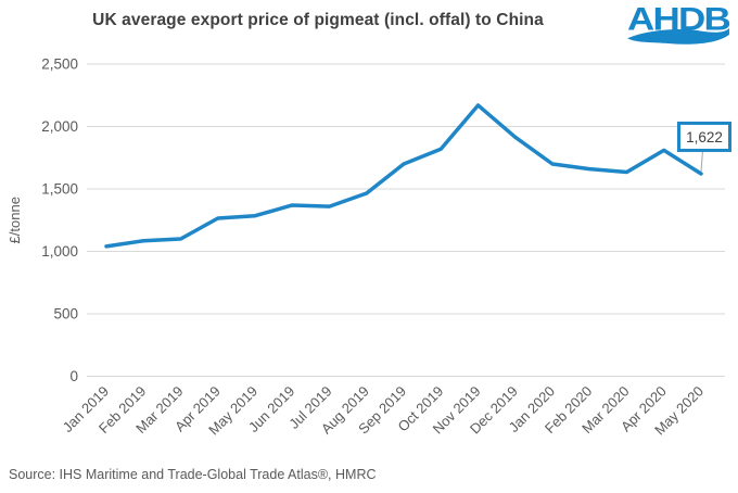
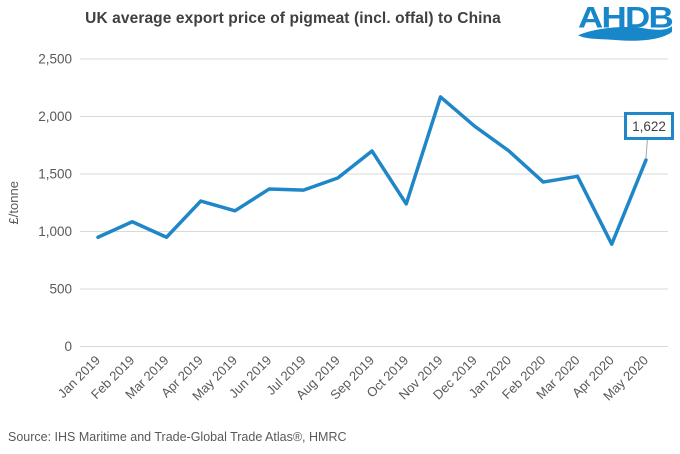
Jan 2019: 1040 -> 950
Mar 2019: 1100 -> 950
May 2019: 1280 -> 1180
Oct 2019: 1820 -> 1240
Feb 2020: 1660 -> 1430
Mar 2020: 1640 -> 1480
Apr 2020: 1810 -> 890
